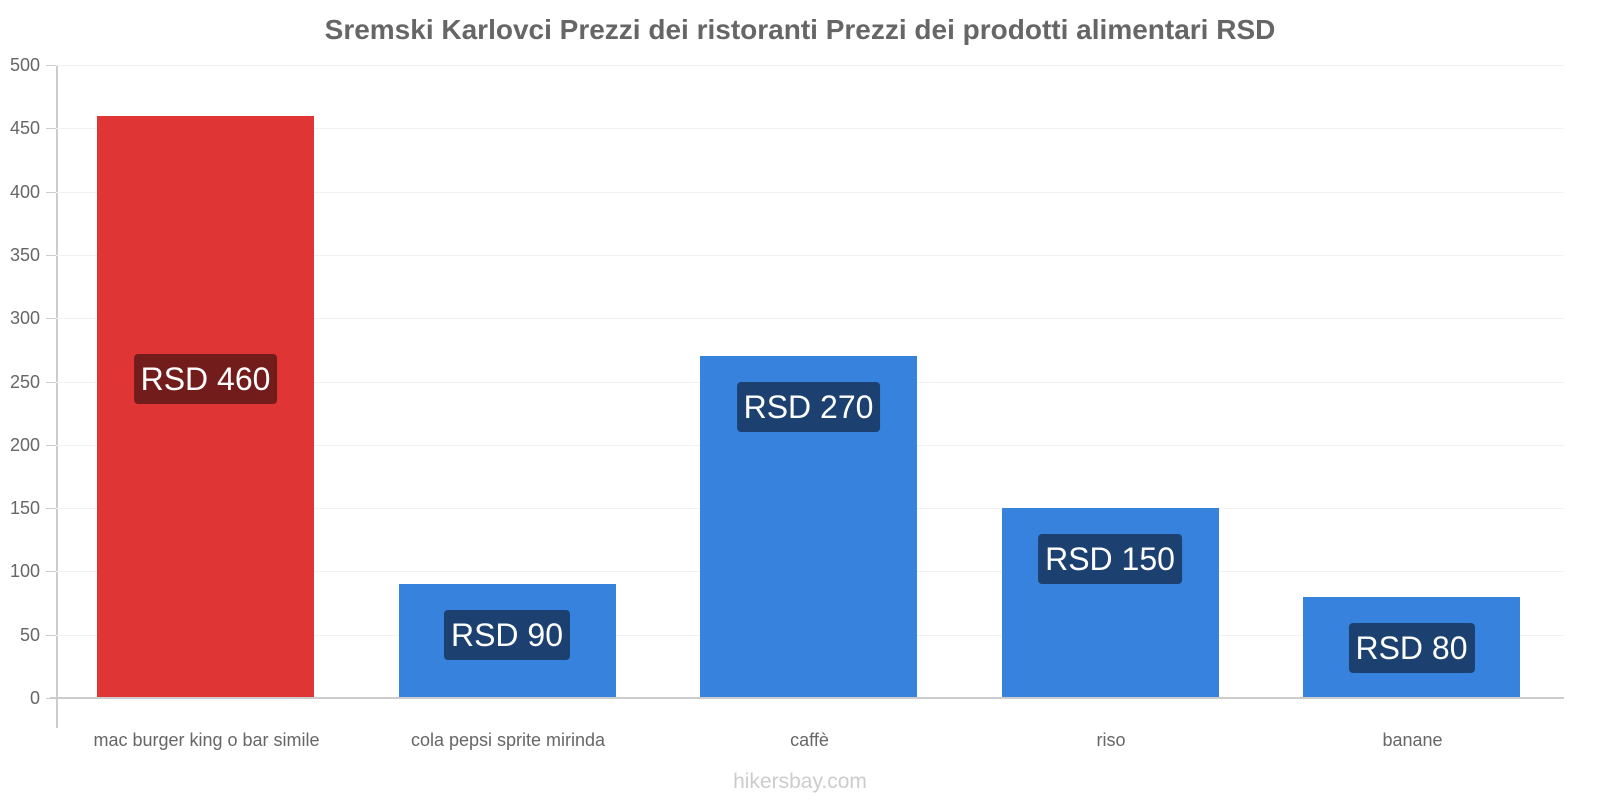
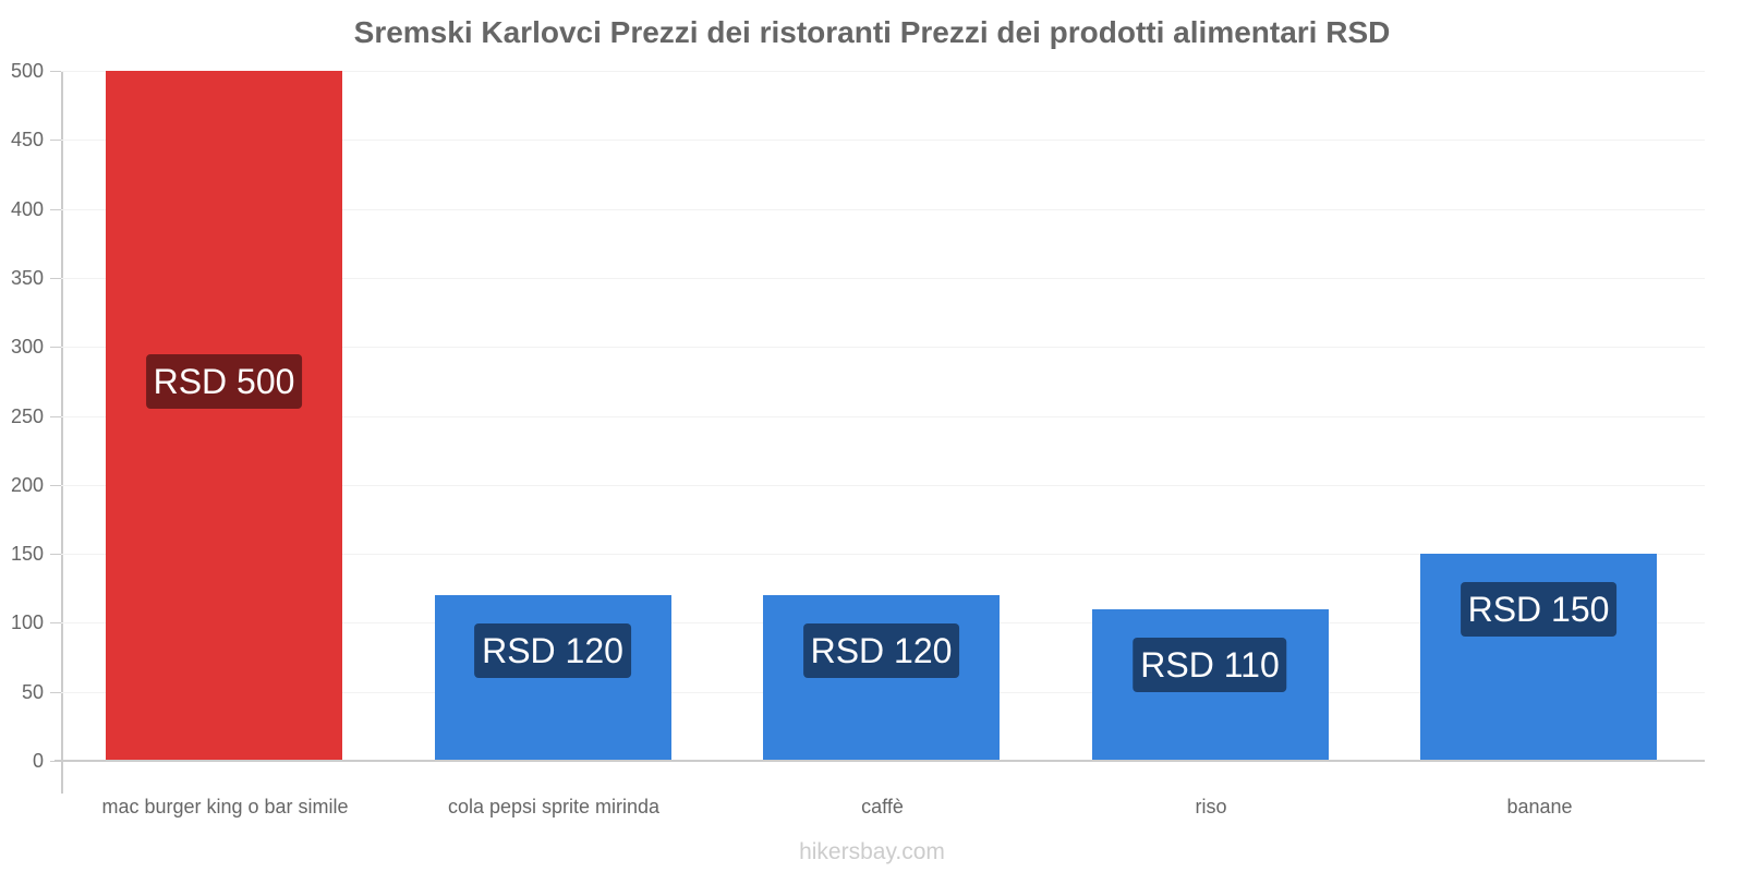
mac burger king o bar simile: 460 -> 500
cola pepsi sprite mirinda: 90 -> 120
caffè: 270 -> 120
riso: 150 -> 110
banane: 80 -> 150
